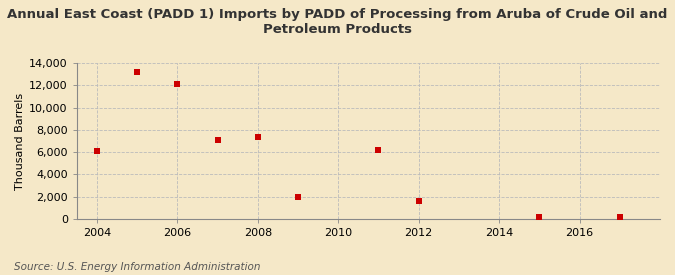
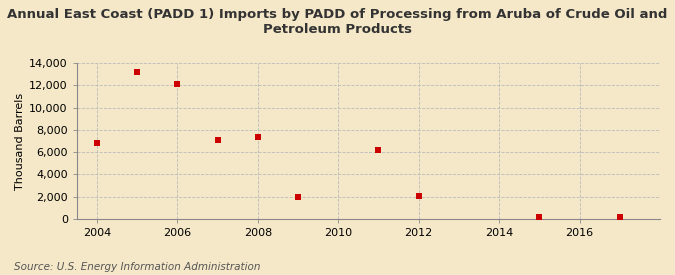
2004: 6,100 -> 6,800
2012: 1,600 -> 2,100
